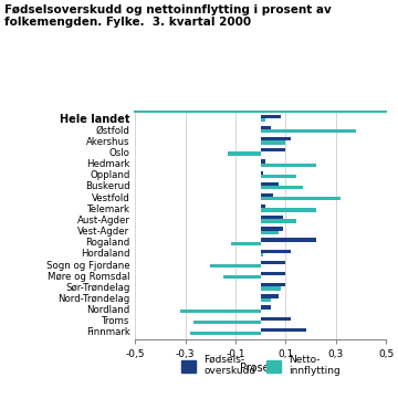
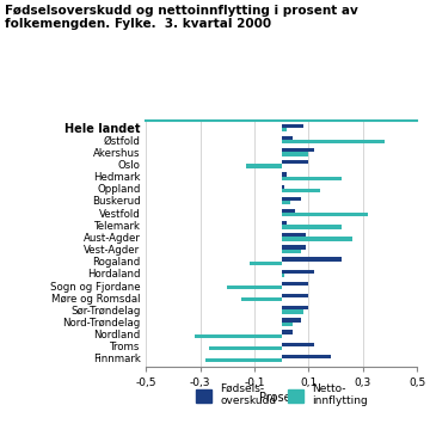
Netto- innflytting/Buskerud: 0,17 -> 0,03
Netto- innflytting/Aust-Agder: 0,14 -> 0,26
